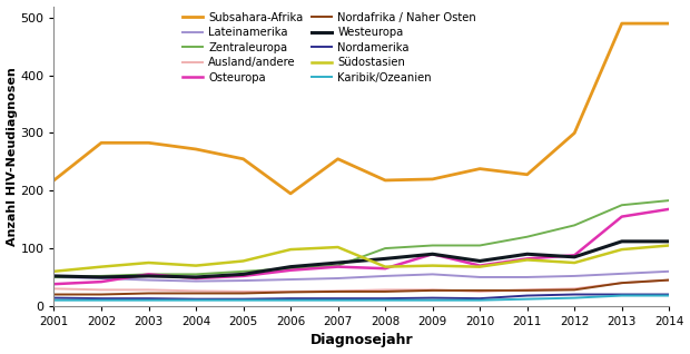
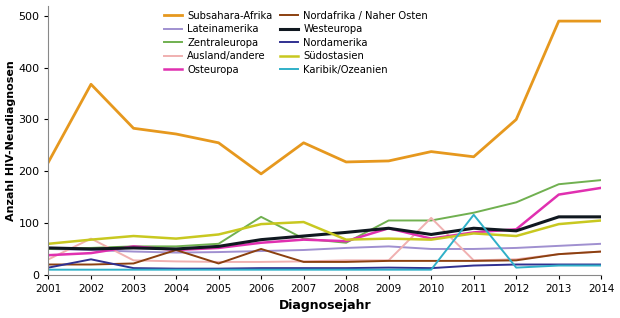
Subsahara-Afrika/2002: 283 -> 368
Ausland/andere/2002: 28 -> 70
Nordamerika/2002: 13 -> 30
Nordafrika / Naher Osten/2004: 22 -> 48
Zentraleuropa/2006: 65 -> 112
Nordafrika / Naher Osten/2006: 24 -> 50
Zentraleuropa/2008: 100 -> 62
Ausland/andere/2010: 25 -> 110
Karibik/Ozeanien/2011: 12 -> 116
